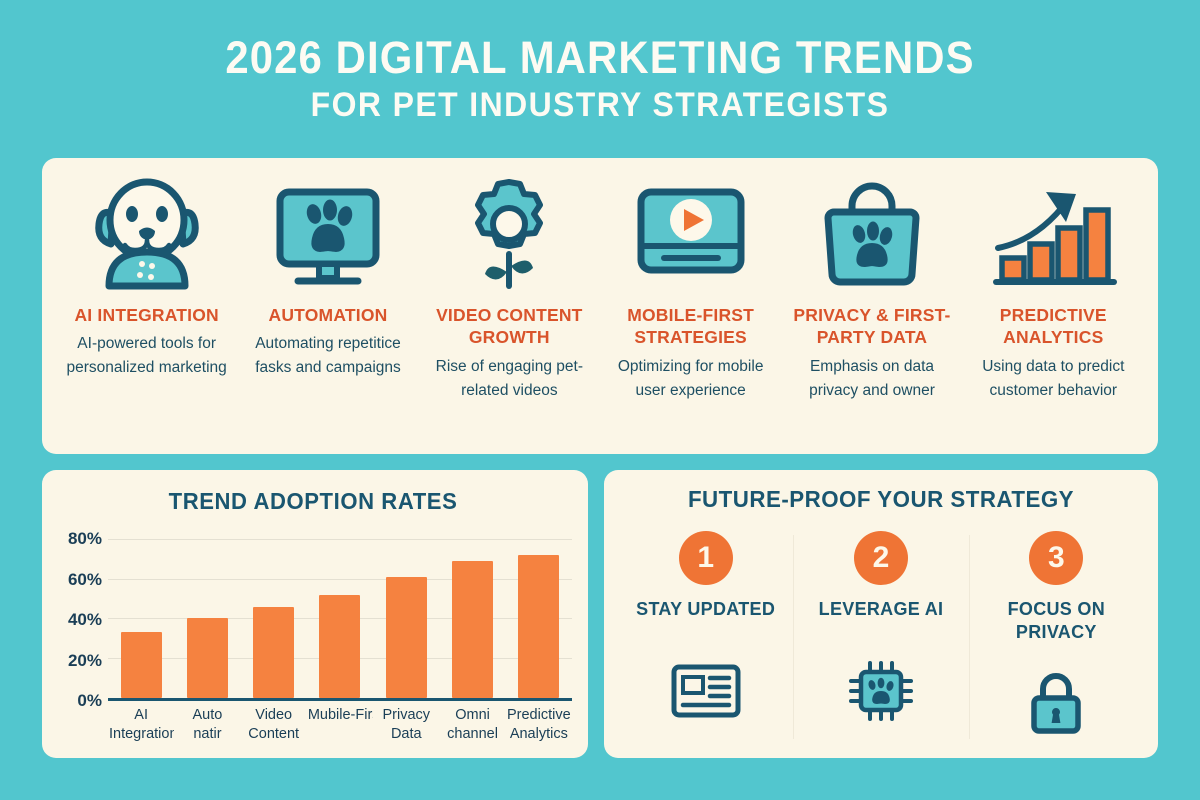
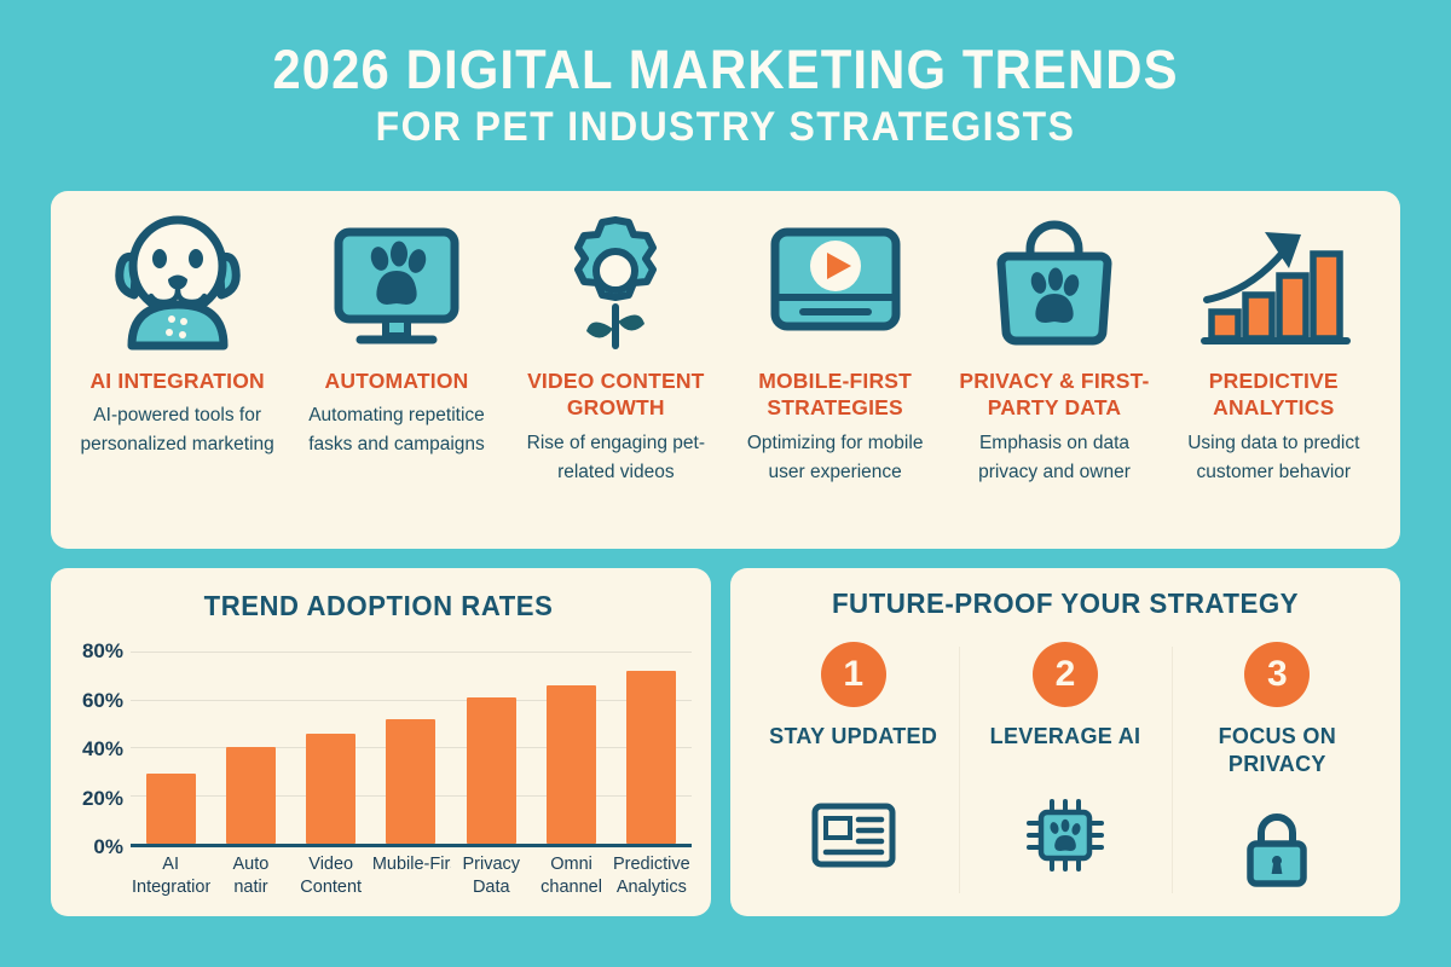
AI Integration: 33% -> 29%
Omni channel: 69% -> 66%
